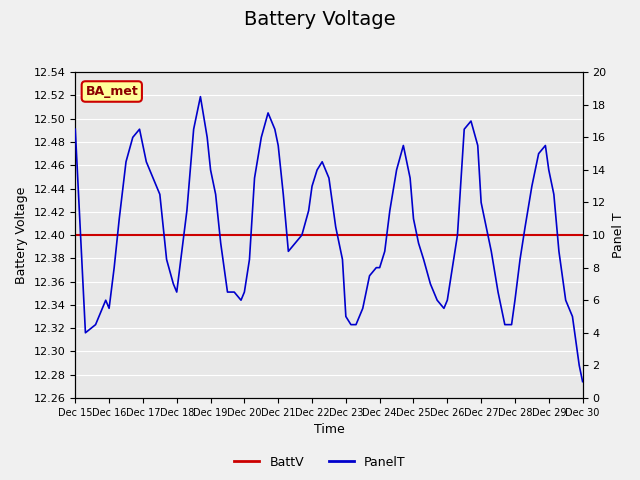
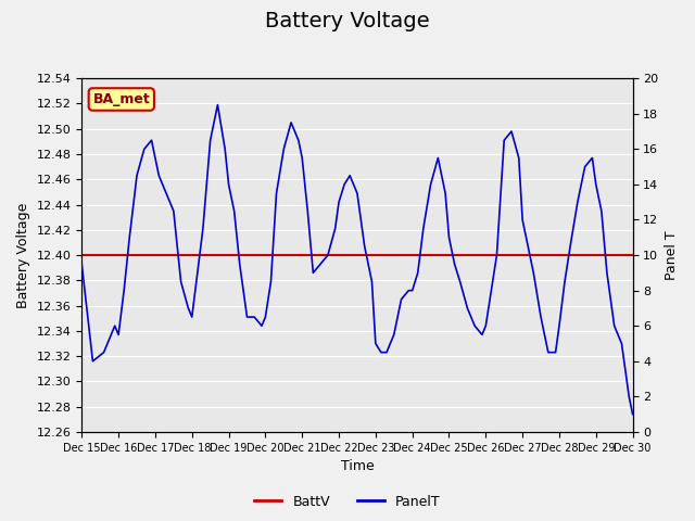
Dec 15: 16.5 -> 9.5
